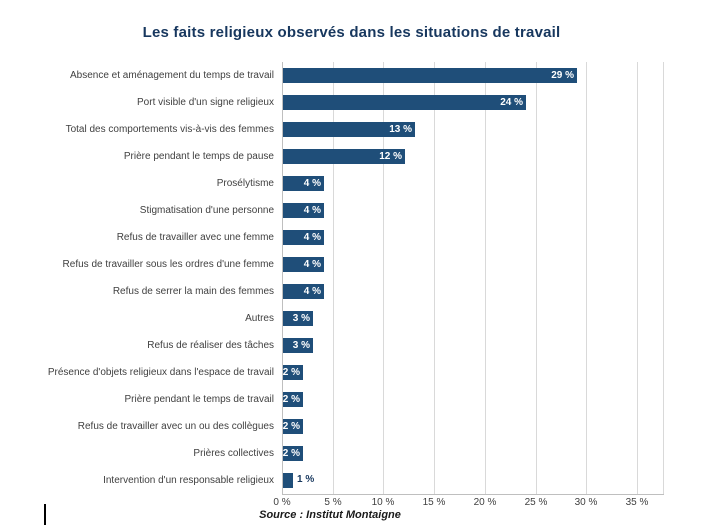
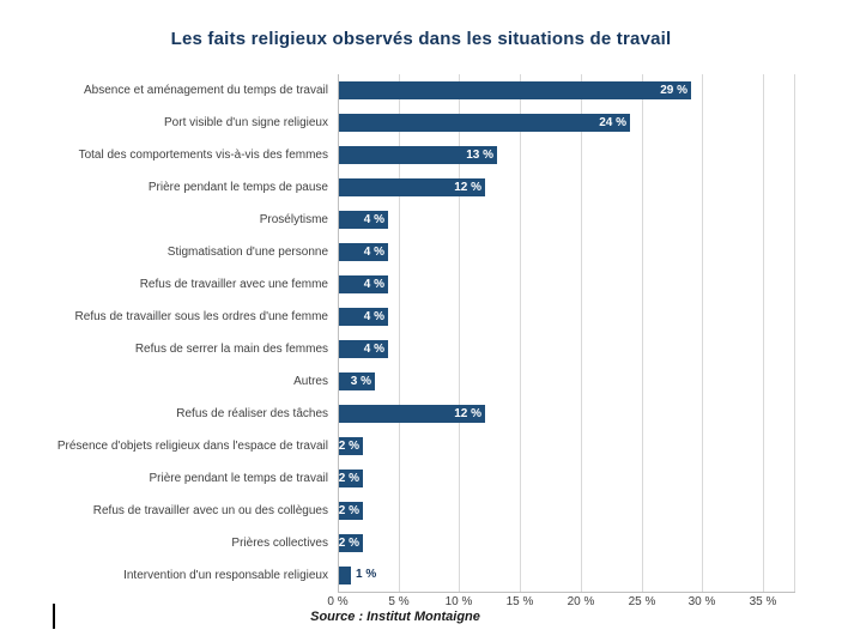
Refus de réaliser des tâches: 3 -> 12
